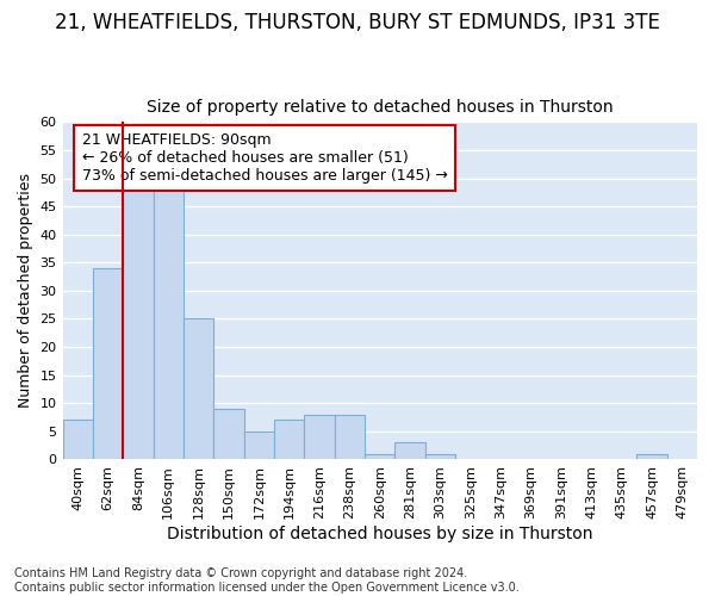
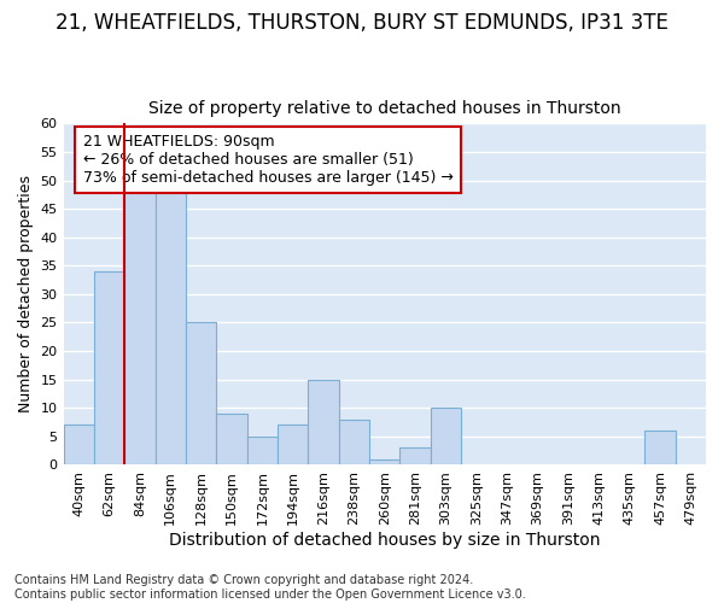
216sqm: 8 -> 15
303sqm: 1 -> 10
457sqm: 1 -> 6
